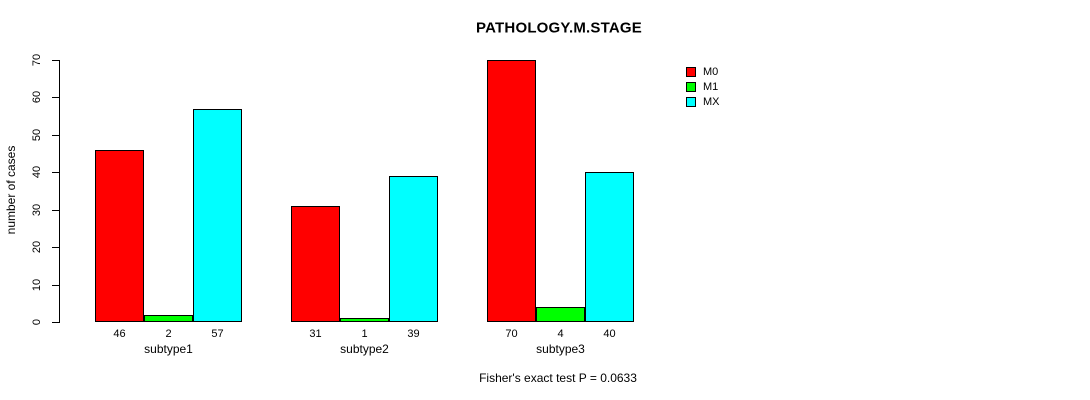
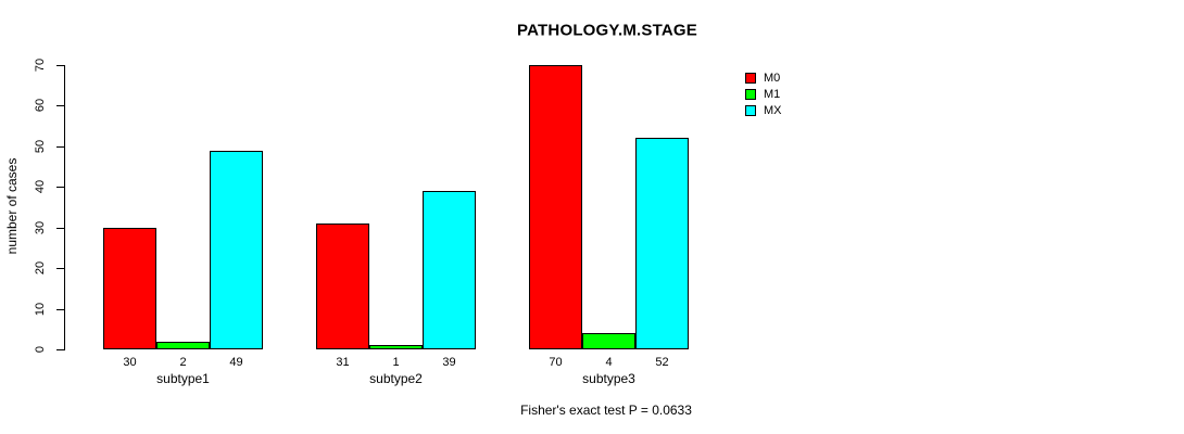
M0/subtype1: 46 -> 30
MX/subtype1: 57 -> 49
MX/subtype3: 40 -> 52
